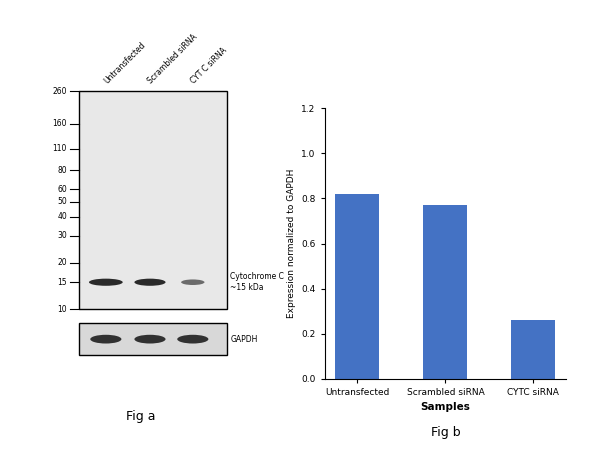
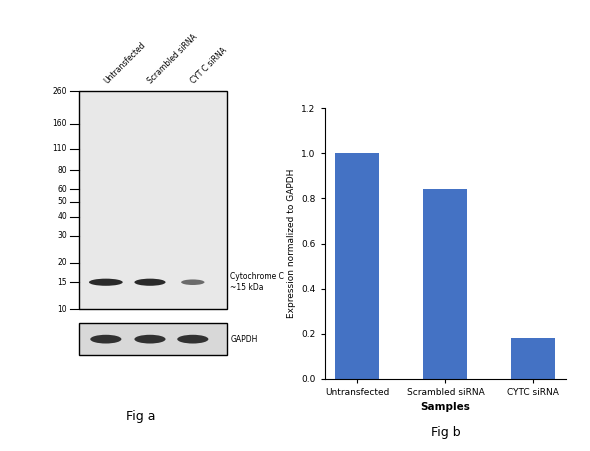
Untransfected: 0.82 -> 1.00
Scrambled siRNA: 0.77 -> 0.84
CYTC siRNA: 0.26 -> 0.18
